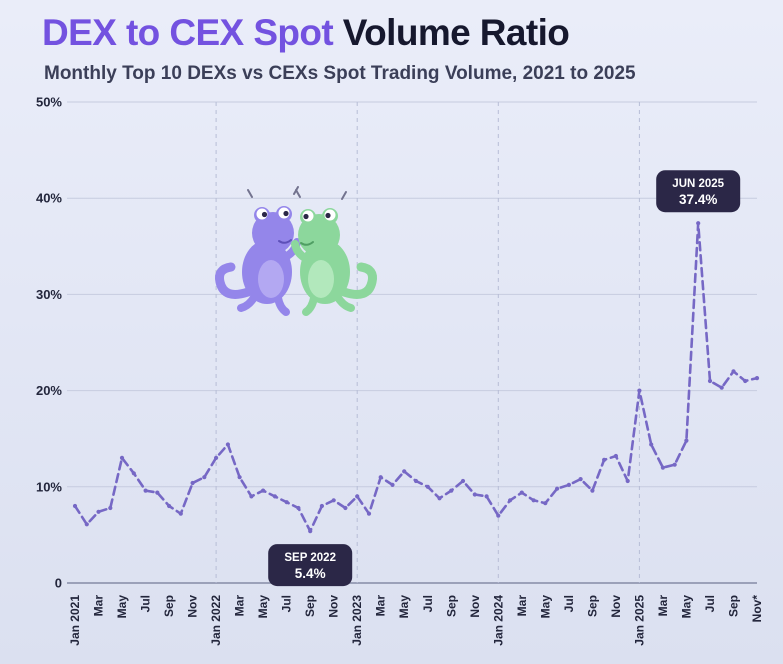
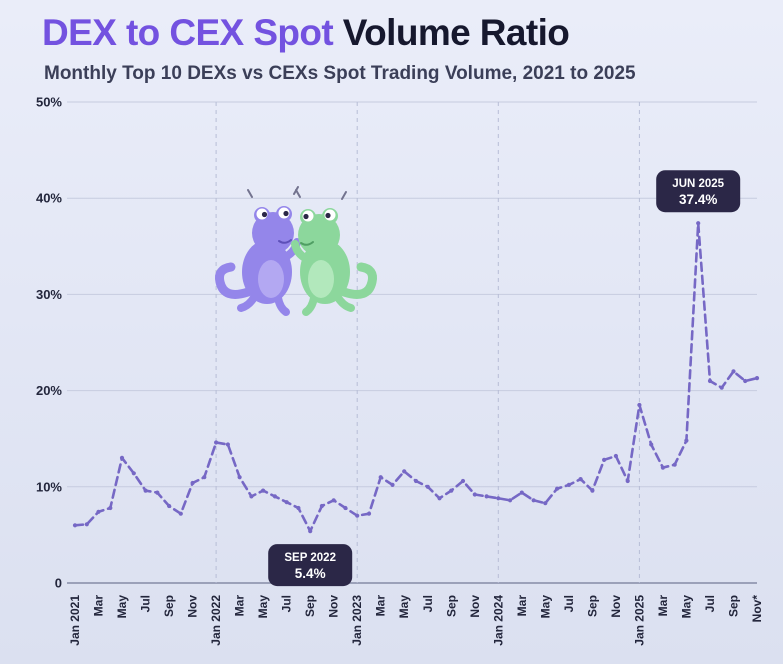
Jan 2021: 8% -> 6%
Jan 2022: 13% -> 15%
Jan 2023: 9% -> 7%
Jan 2024: 7% -> 9%
Jan 2025: 20% -> 18%
